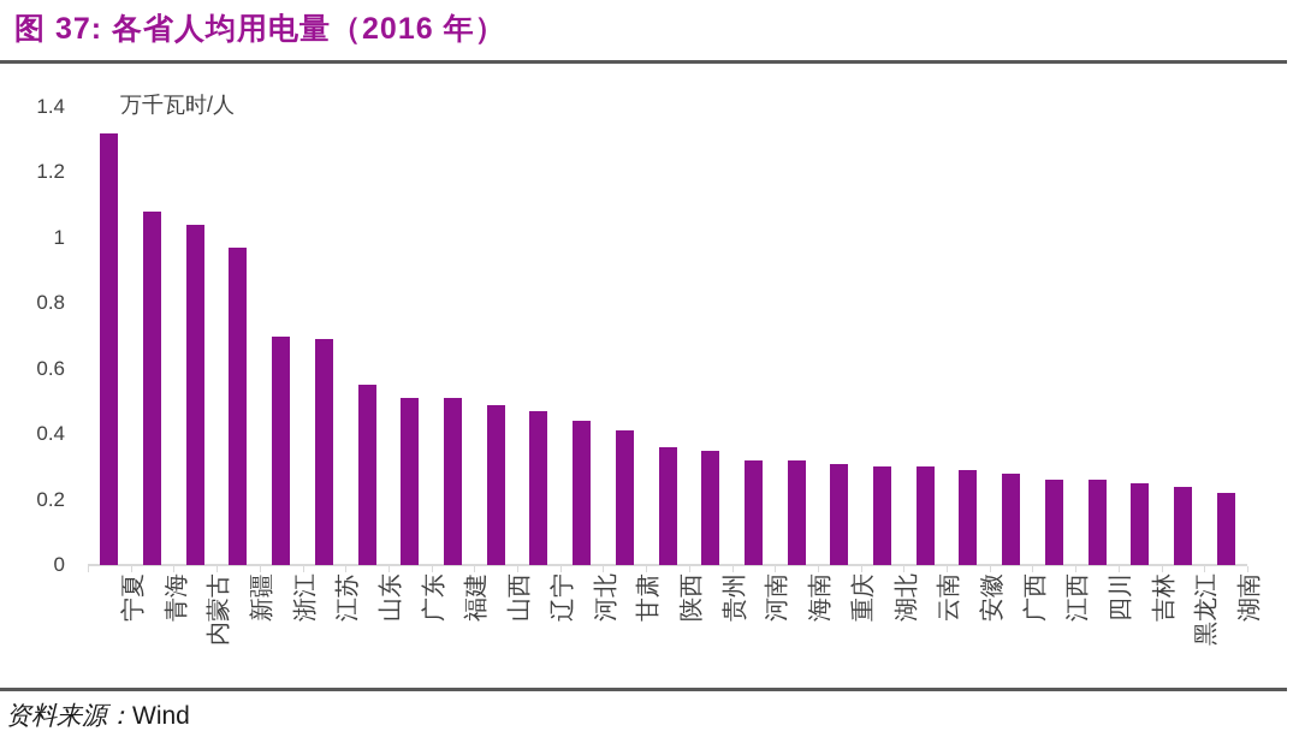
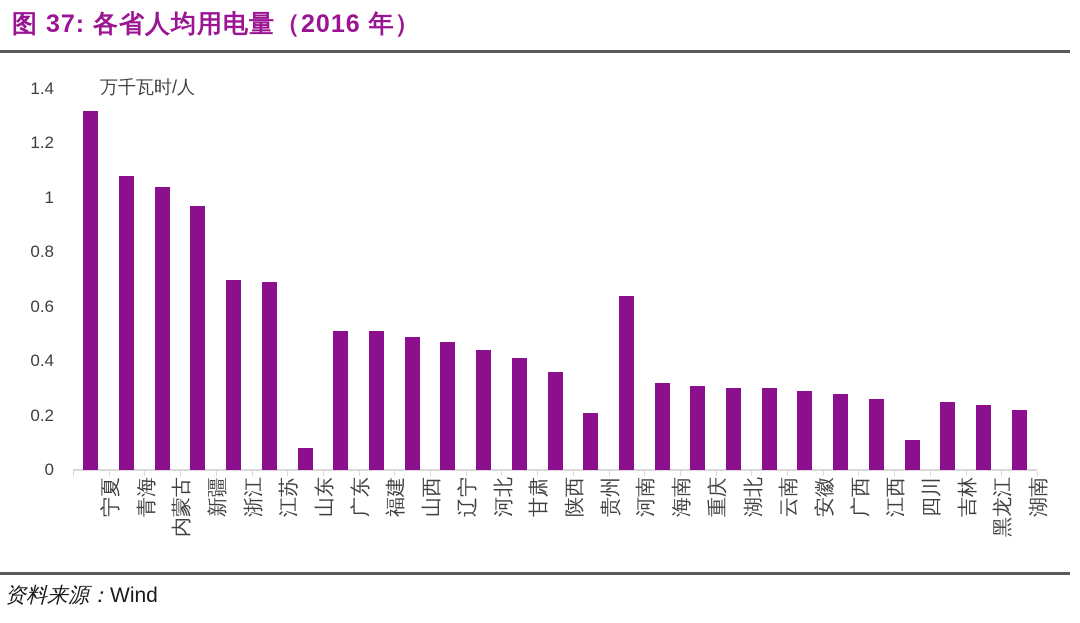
山东: 0.55 -> 0.08
贵州: 0.35 -> 0.21
河南: 0.32 -> 0.64
四川: 0.26 -> 0.11
